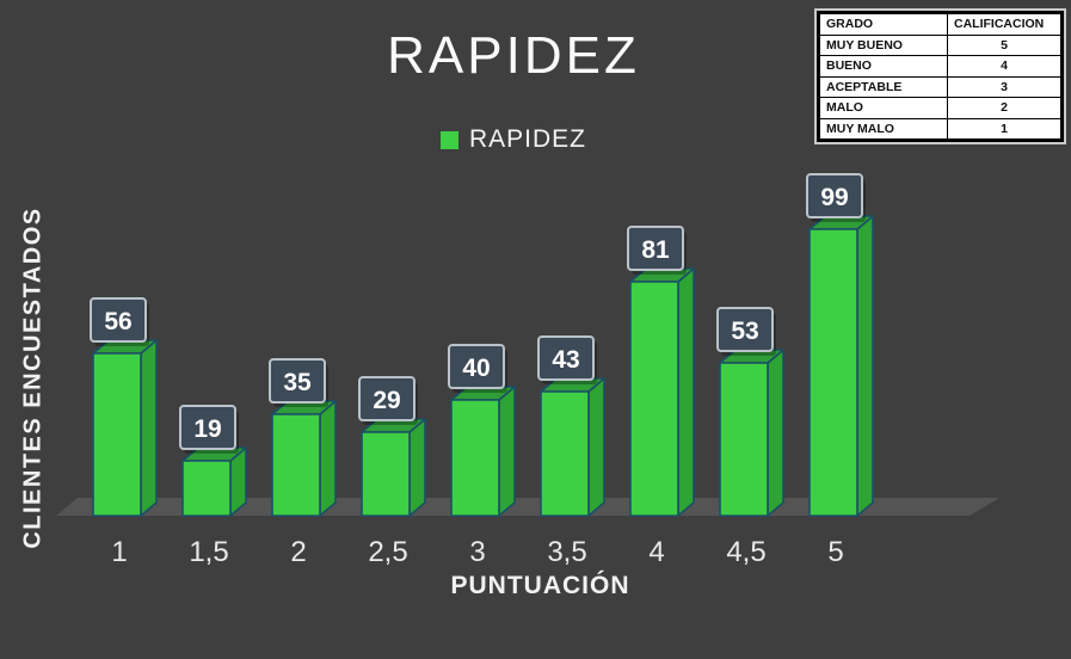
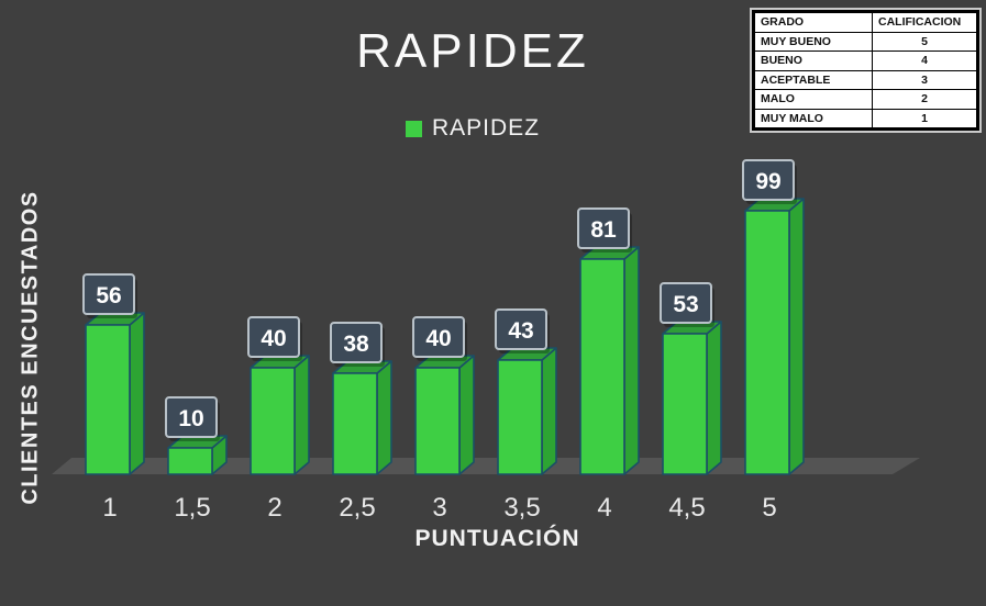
1,5: 19 -> 10
2: 35 -> 40
2,5: 29 -> 38
